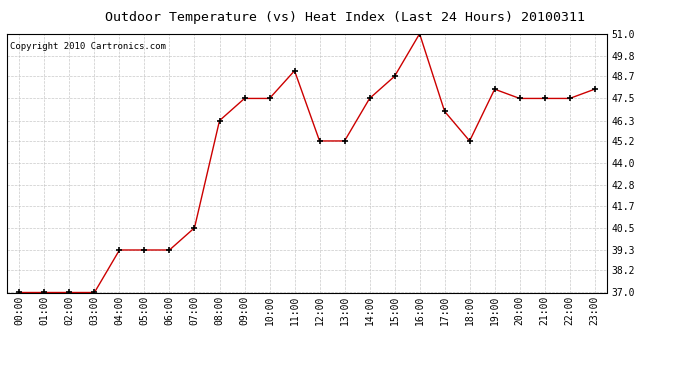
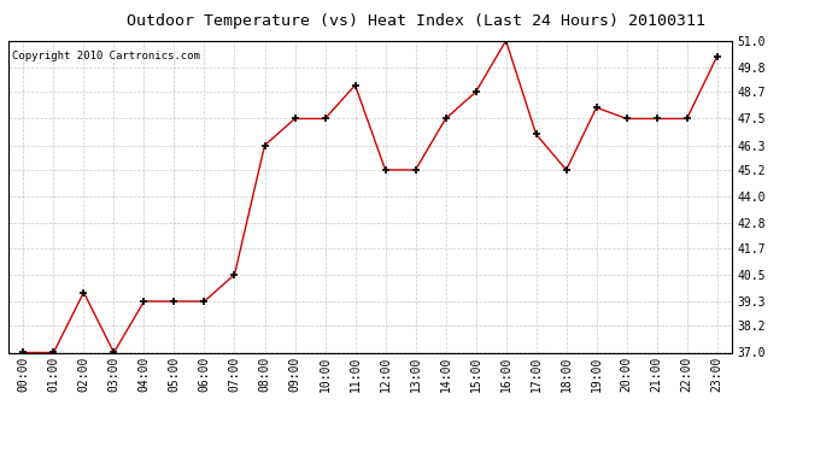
02:00: 37.0 -> 39.7
23:00: 48.0 -> 50.3
